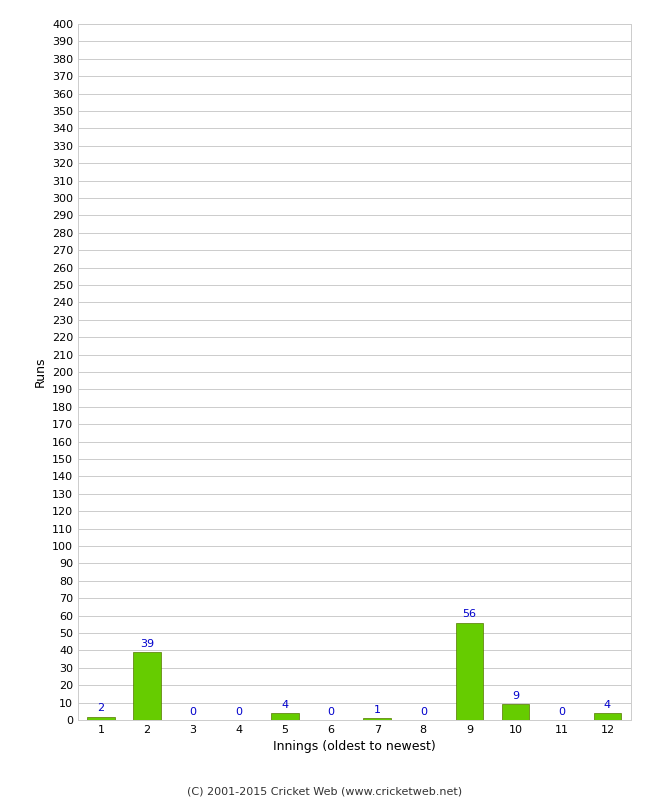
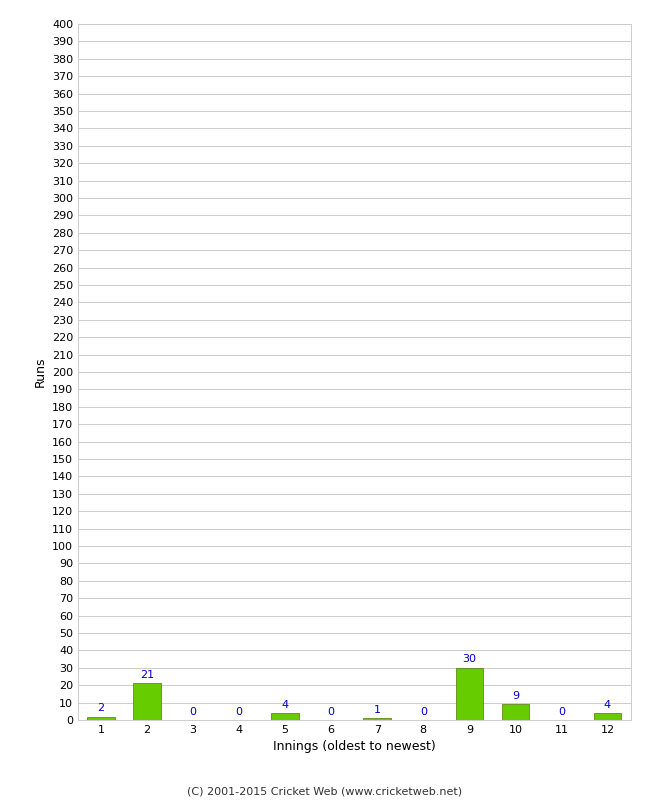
2: 39 -> 21
9: 56 -> 30
